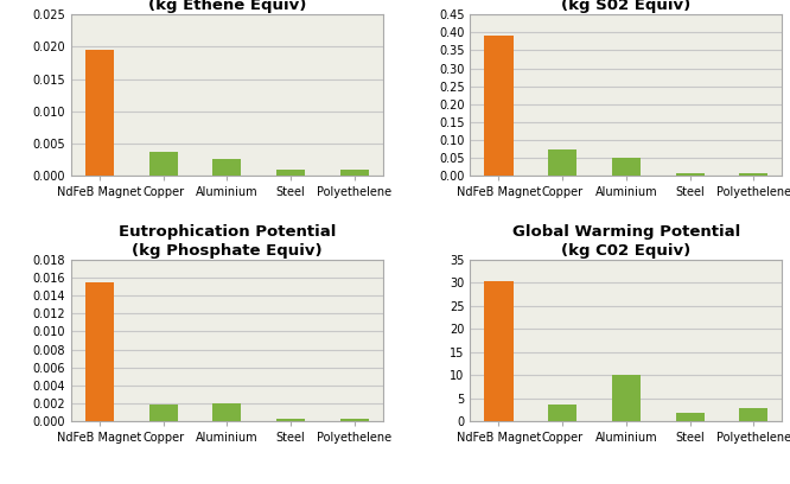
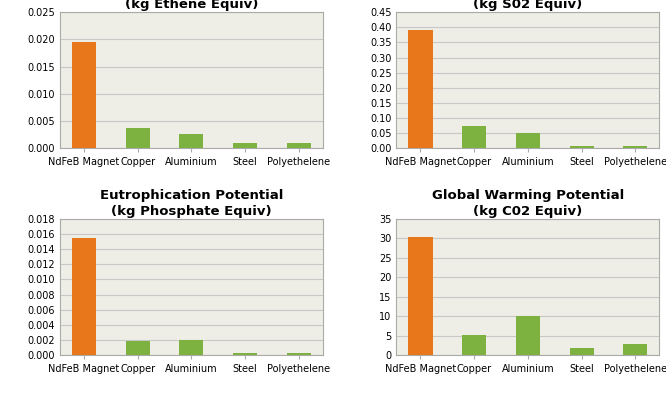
Global Warming Potential (kg C02 Equiv)/Copper: 3.5 -> 5.1
